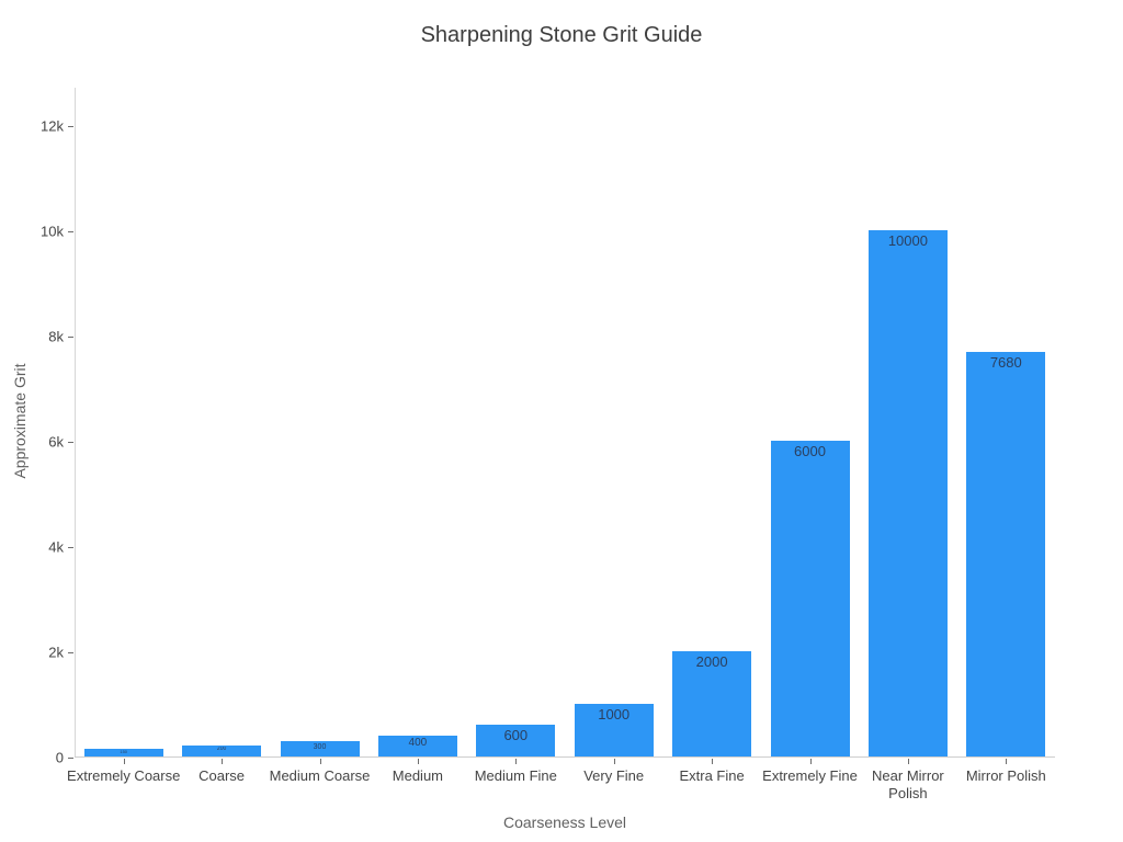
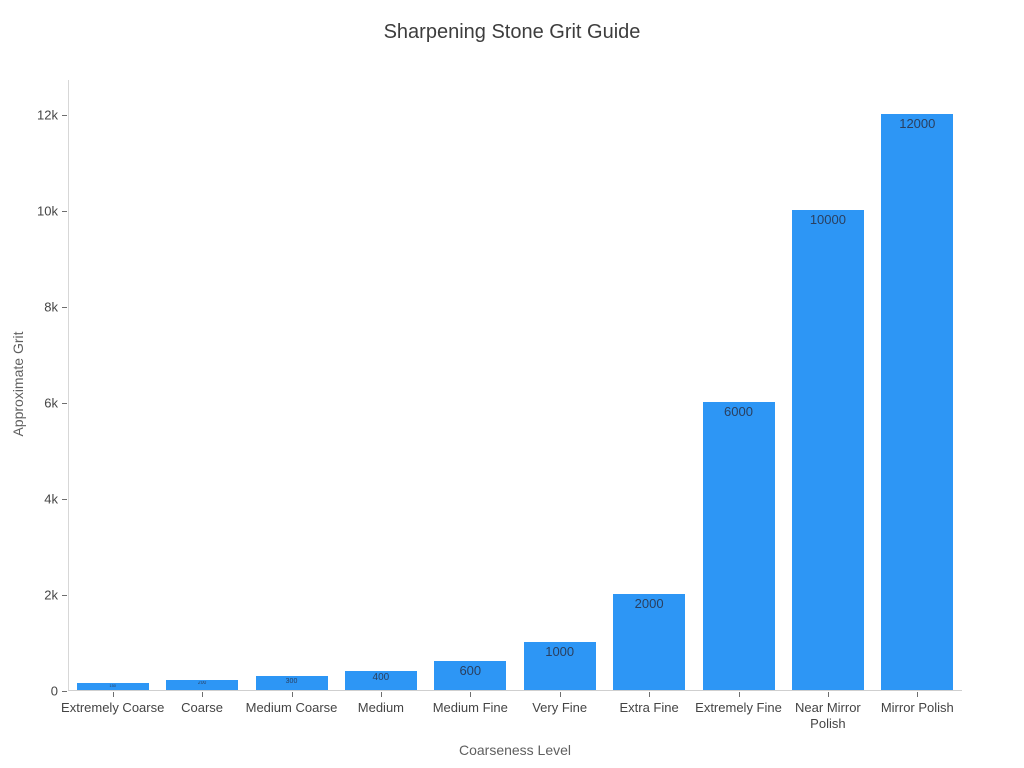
Mirror Polish: 7680 -> 12000
